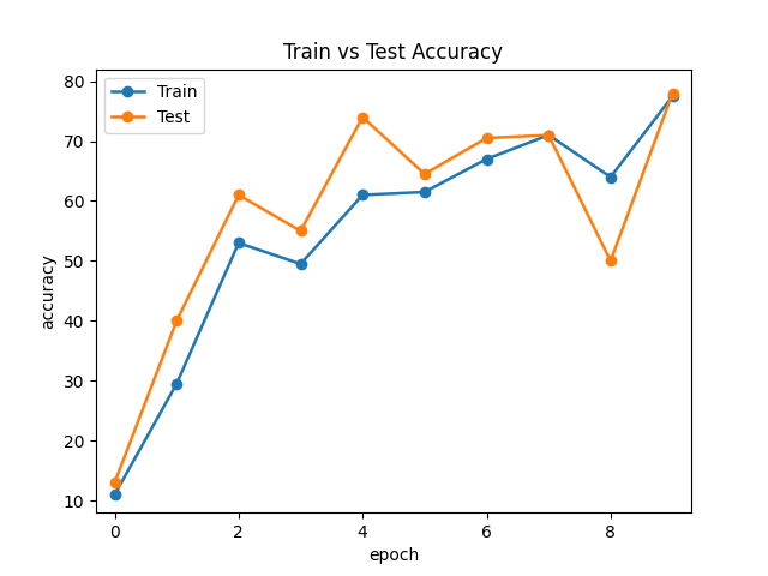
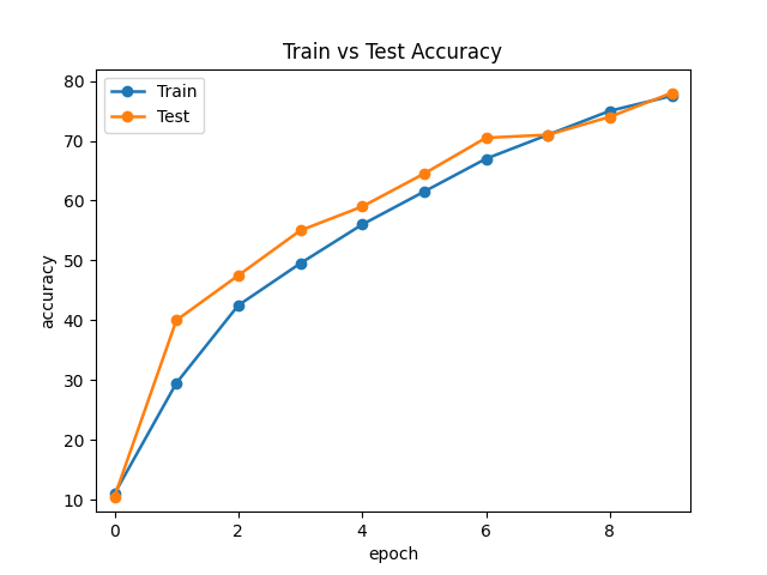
Test/0: 13.0 -> 10.5
Train/2: 53.0 -> 42.5
Test/2: 61.0 -> 47.5
Train/4: 61.0 -> 56.0
Test/4: 74.0 -> 59.0
Train/8: 64.0 -> 75.0
Test/8: 50.0 -> 74.0
